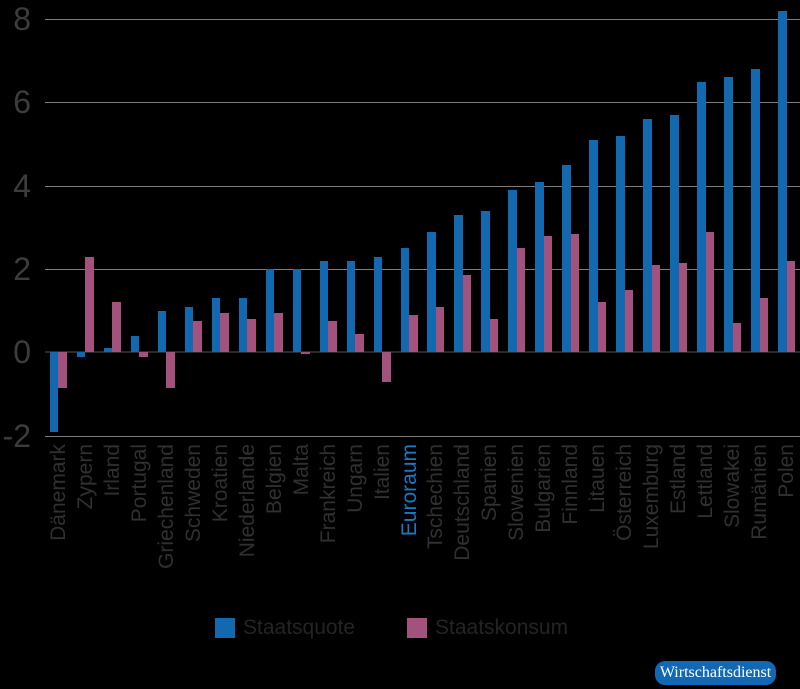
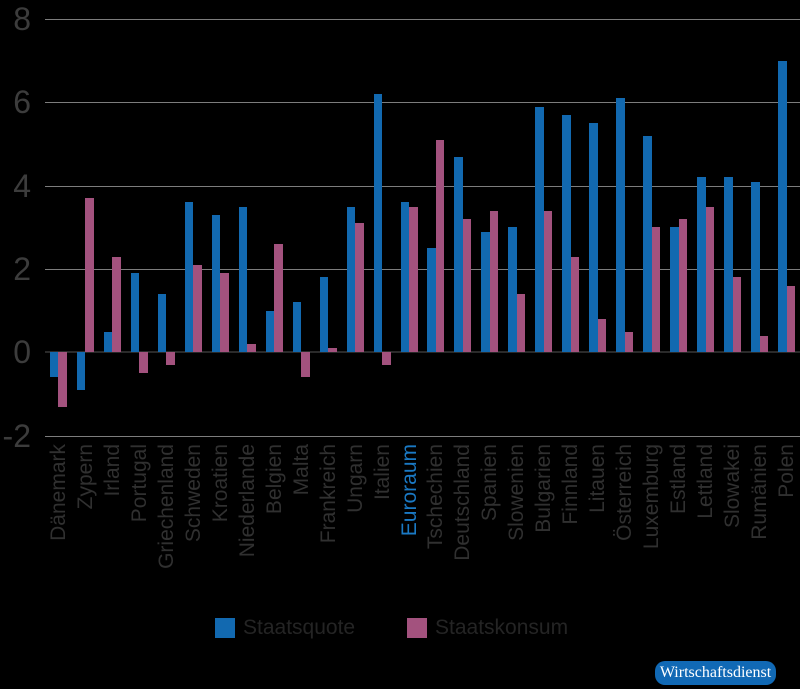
Staatsquote/Dänemark: -1.9 -> -0.6
Staatskonsum/Dänemark: -0.8 -> -1.3
Staatsquote/Zypern: -0.1 -> -0.9
Staatskonsum/Zypern: 2.3 -> 3.7
Staatsquote/Irland: 0.1 -> 0.5
Staatskonsum/Irland: 1.2 -> 2.3
Staatsquote/Portugal: 0.4 -> 1.9
Staatskonsum/Portugal: -0.1 -> -0.5
Staatsquote/Griechenland: 1.0 -> 1.4
Staatskonsum/Griechenland: -0.8 -> -0.3
Staatsquote/Schweden: 1.1 -> 3.6
Staatskonsum/Schweden: 0.8 -> 2.1
Staatsquote/Kroatien: 1.3 -> 3.3
Staatskonsum/Kroatien: 0.9 -> 1.9
Staatsquote/Niederlande: 1.3 -> 3.5
Staatskonsum/Niederlande: 0.8 -> 0.2
Staatsquote/Belgien: 2.0 -> 1.0
Staatskonsum/Belgien: 0.9 -> 2.6
Staatsquote/Malta: 2.0 -> 1.2
Staatskonsum/Malta: -0.1 -> -0.6
Staatsquote/Frankreich: 2.2 -> 1.8
Staatskonsum/Frankreich: 0.8 -> 0.1
Staatsquote/Ungarn: 2.2 -> 3.5
Staatskonsum/Ungarn: 0.5 -> 3.1
Staatsquote/Italien: 2.3 -> 6.2
Staatskonsum/Italien: -0.7 -> -0.3
Staatsquote/Euroraum: 2.5 -> 3.6
Staatskonsum/Euroraum: 0.9 -> 3.5
Staatsquote/Tschechien: 2.9 -> 2.5
Staatskonsum/Tschechien: 1.1 -> 5.1
Staatsquote/Deutschland: 3.3 -> 4.7
Staatskonsum/Deutschland: 1.9 -> 3.2
Staatsquote/Spanien: 3.4 -> 2.9
Staatskonsum/Spanien: 0.8 -> 3.4
Staatsquote/Slowenien: 3.9 -> 3.0
Staatskonsum/Slowenien: 2.5 -> 1.4
Staatsquote/Bulgarien: 4.1 -> 5.9
Staatskonsum/Bulgarien: 2.8 -> 3.4
Staatsquote/Finnland: 4.5 -> 5.7
Staatskonsum/Finnland: 2.9 -> 2.3
Staatsquote/Litauen: 5.1 -> 5.5
Staatskonsum/Litauen: 1.2 -> 0.8
Staatsquote/Österreich: 5.2 -> 6.1
Staatskonsum/Österreich: 1.5 -> 0.5
Staatsquote/Luxemburg: 5.6 -> 5.2
Staatskonsum/Luxemburg: 2.1 -> 3.0
Staatsquote/Estland: 5.7 -> 3.0
Staatskonsum/Estland: 2.1 -> 3.2
Staatsquote/Lettland: 6.5 -> 4.2
Staatskonsum/Lettland: 2.9 -> 3.5
Staatsquote/Slowakei: 6.6 -> 4.2
Staatskonsum/Slowakei: 0.7 -> 1.8
Staatsquote/Rumänien: 6.8 -> 4.1
Staatskonsum/Rumänien: 1.3 -> 0.4
Staatsquote/Polen: 8.2 -> 7.0
Staatskonsum/Polen: 2.2 -> 1.6
